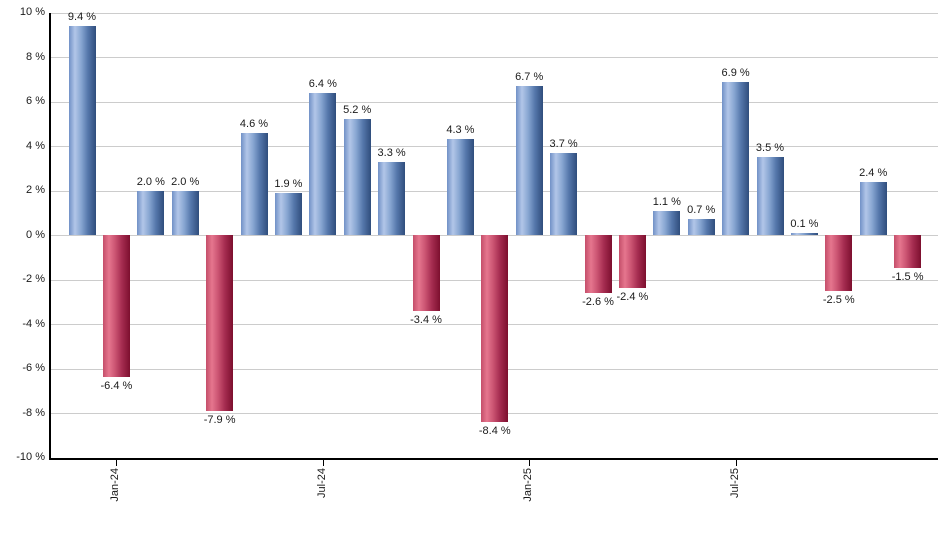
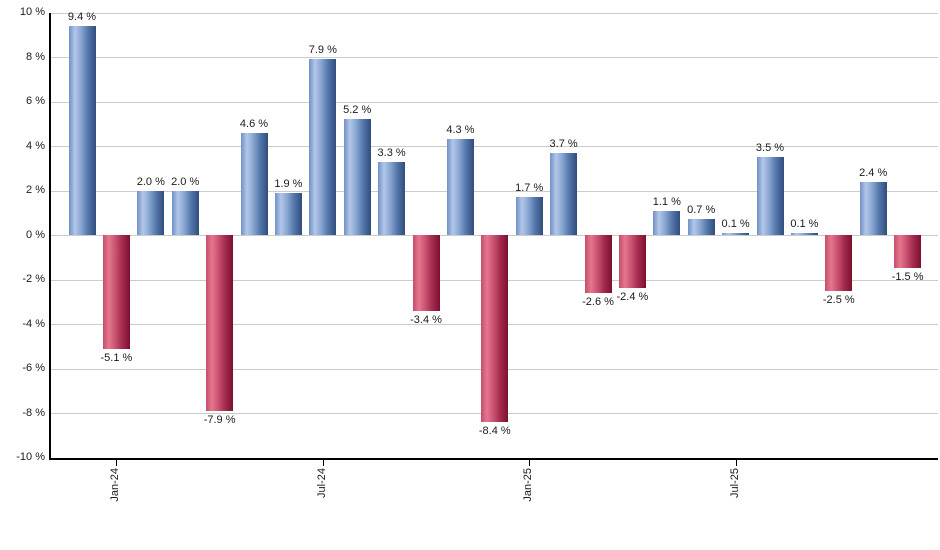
Jan-24: -6.4 -> -5.1
Jul-24: 6.4 -> 7.9
Jan-25: 6.7 -> 1.7
Jul-25: 6.9 -> 0.1
